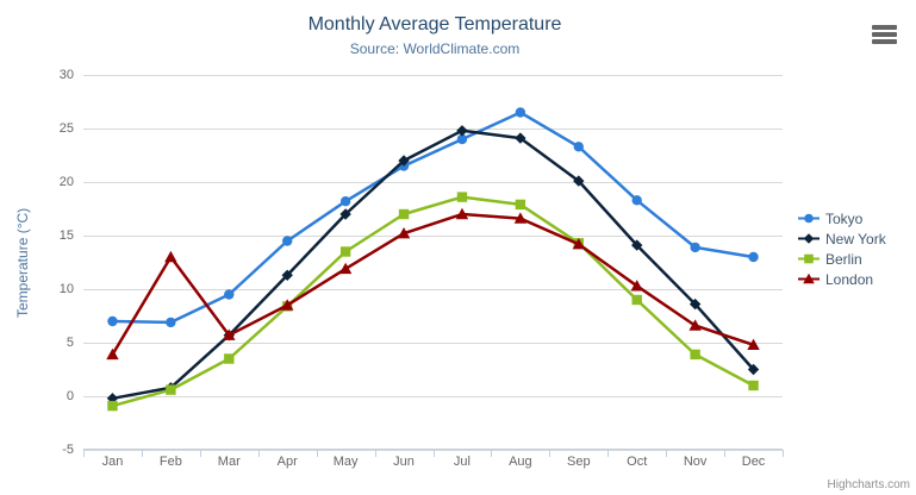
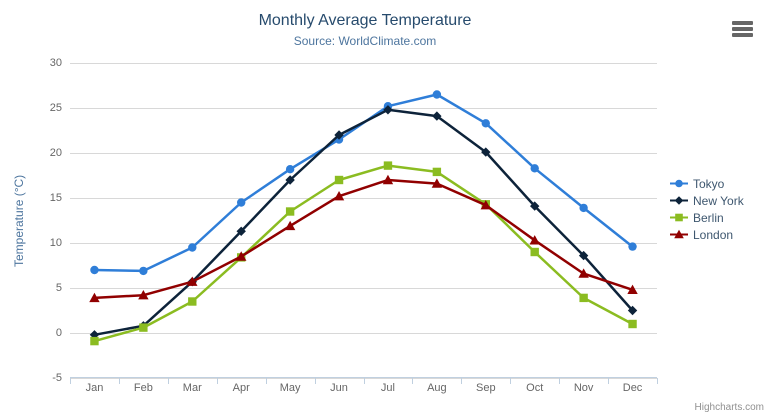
London/Feb: 13 -> 4
Tokyo/Jul: 24 -> 25
Tokyo/Dec: 13 -> 10
